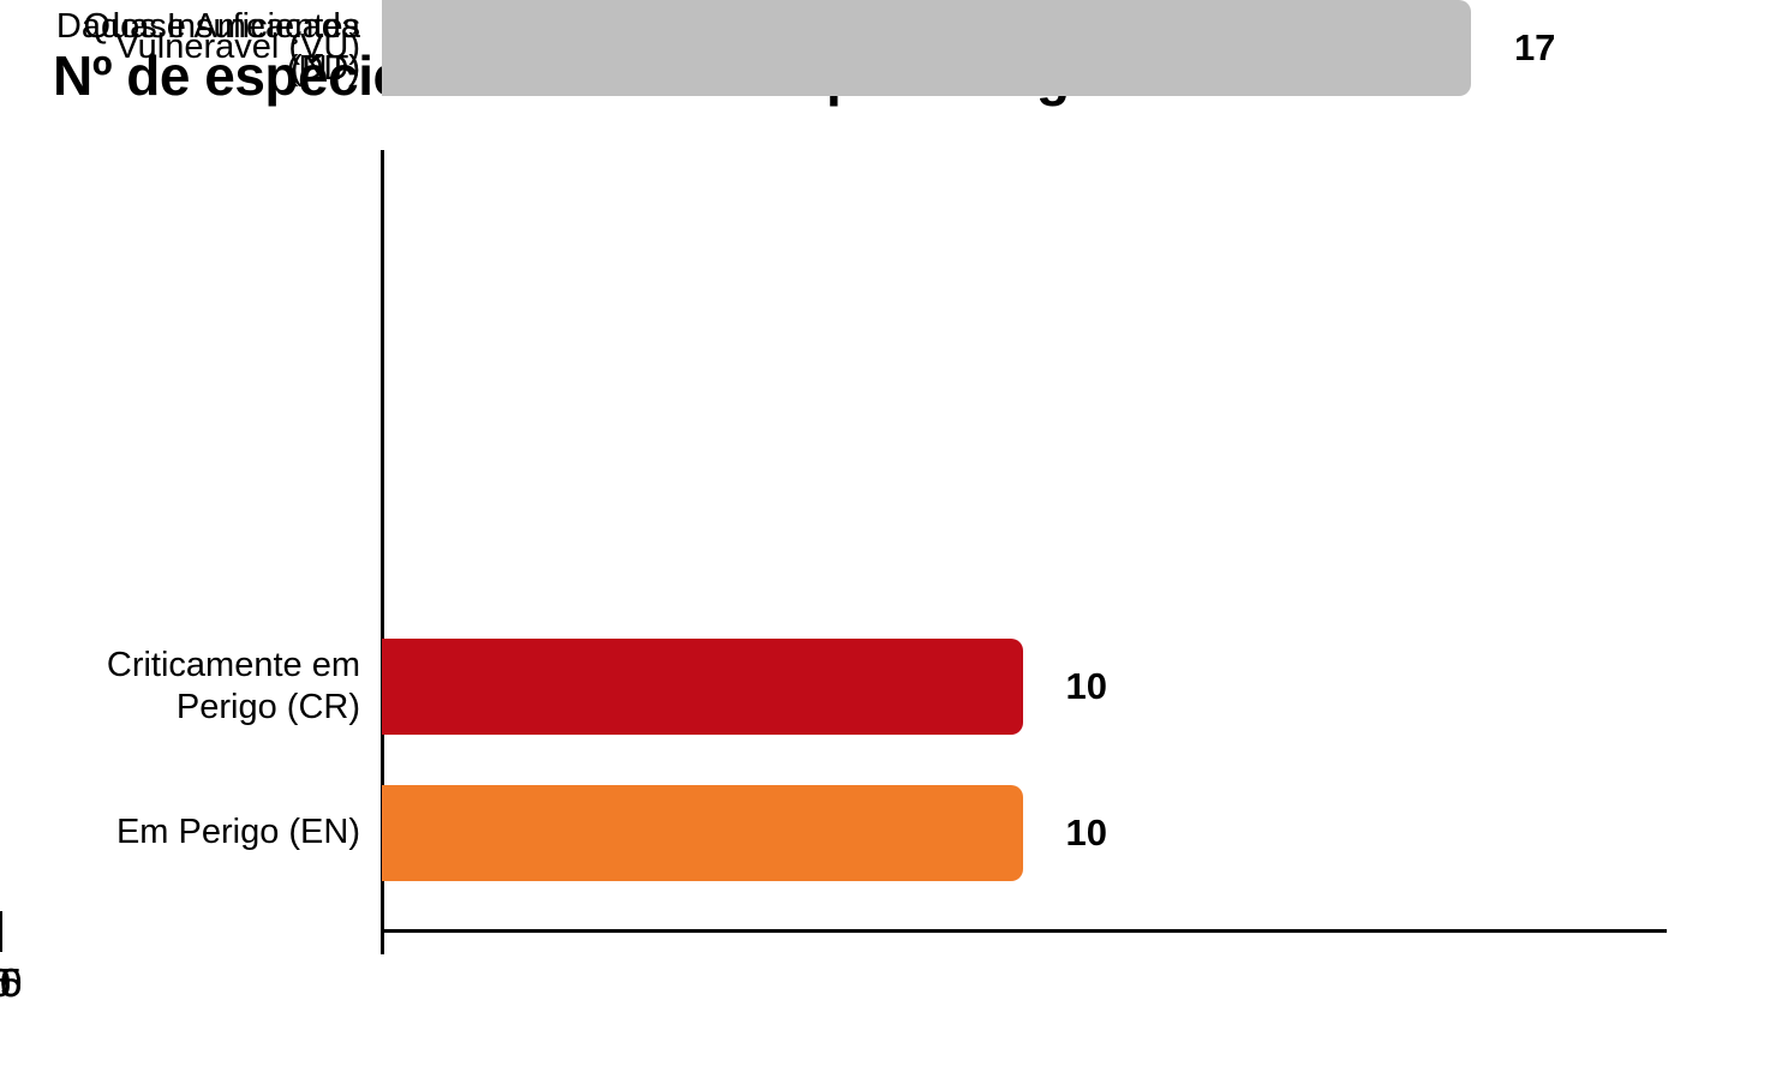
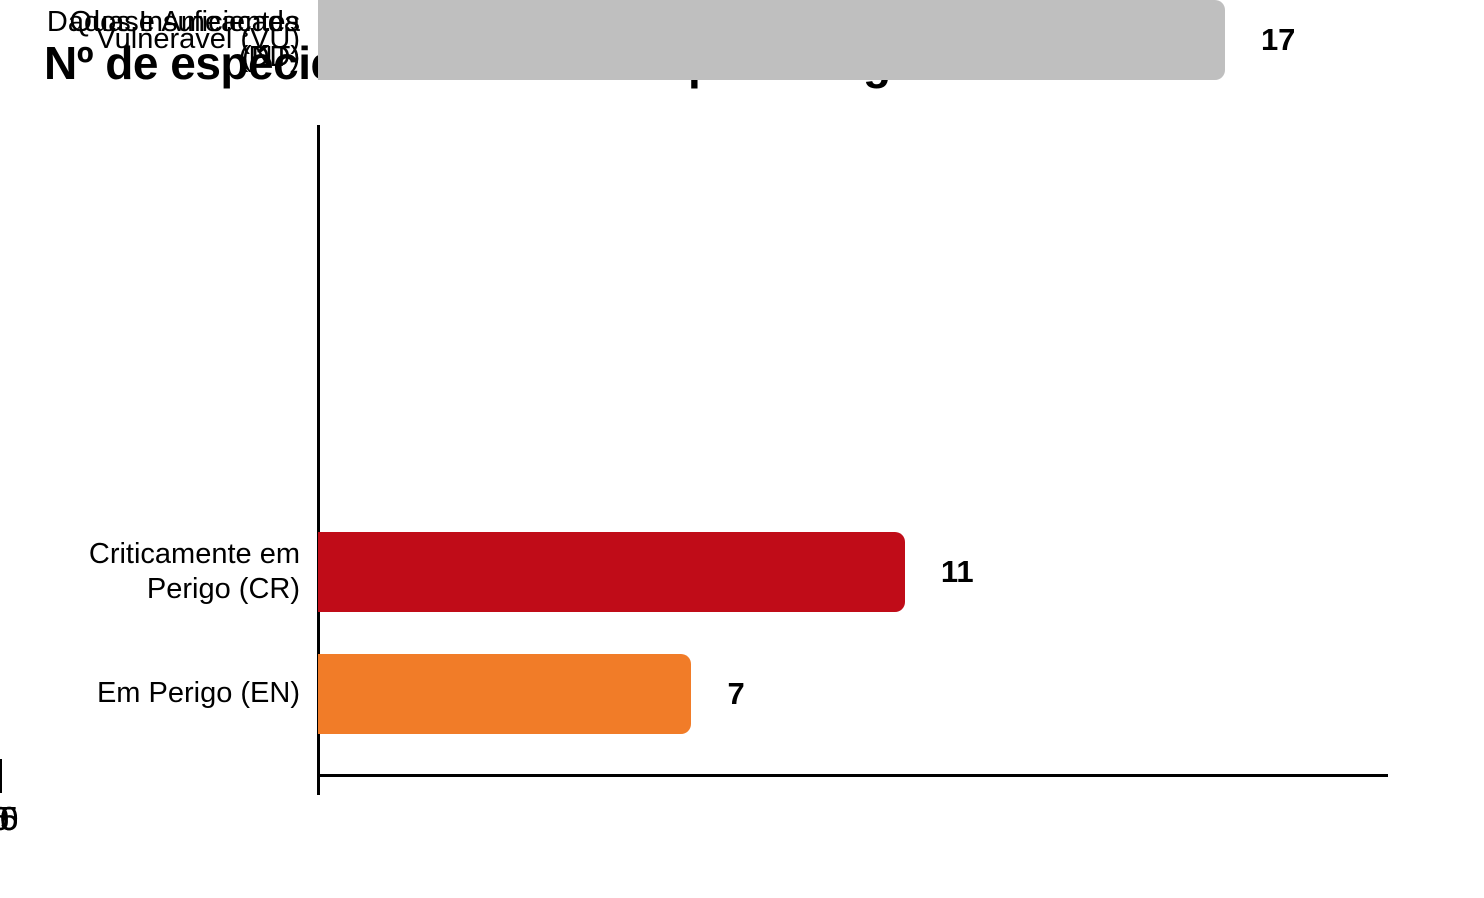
Criticamente em Perigo (CR): 10 -> 11
Em Perigo (EN): 10 -> 7
